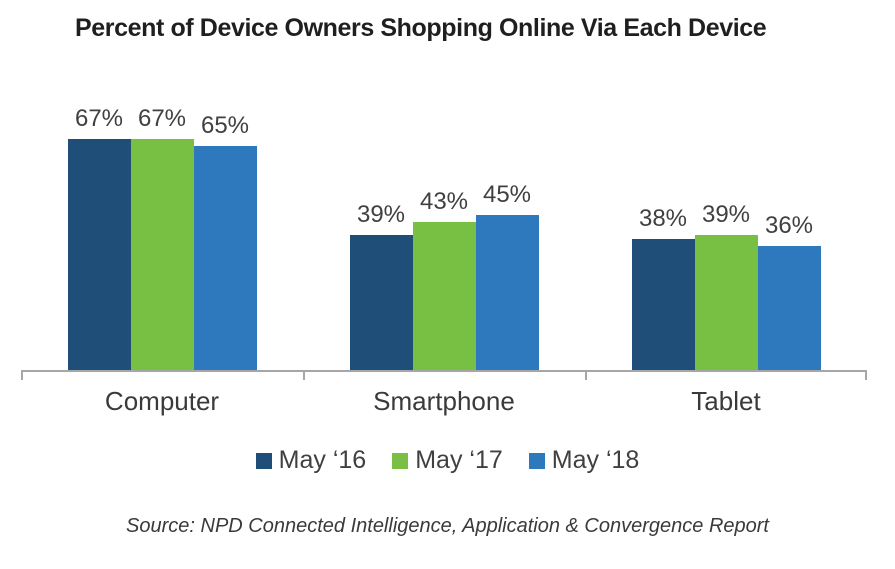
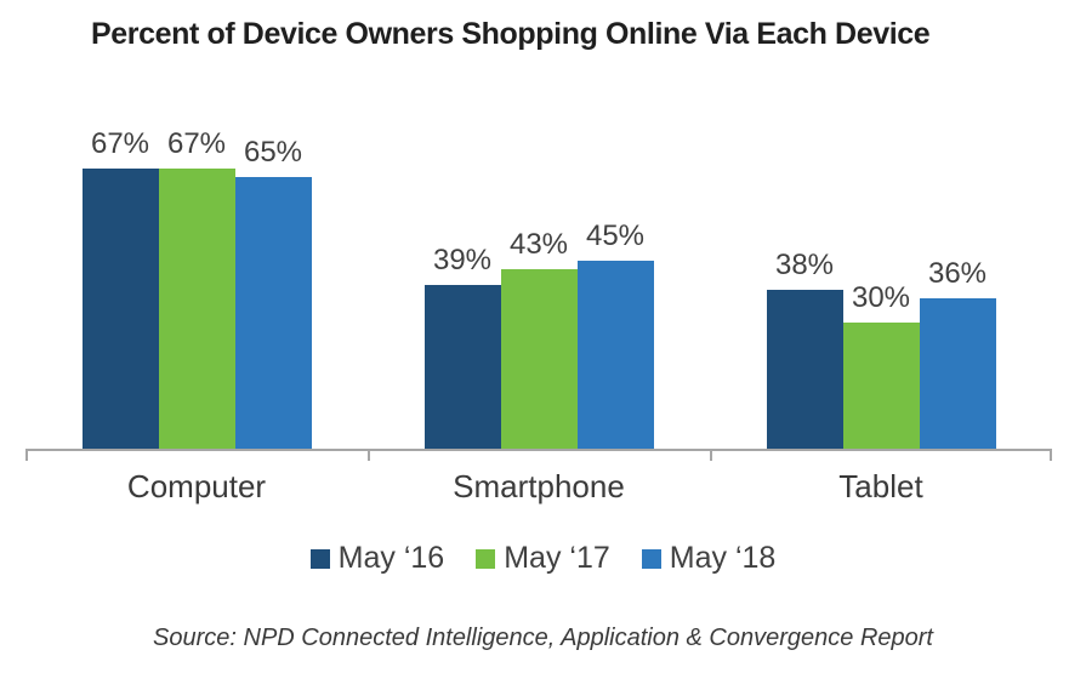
May ‘17/Tablet: 39% -> 30%
